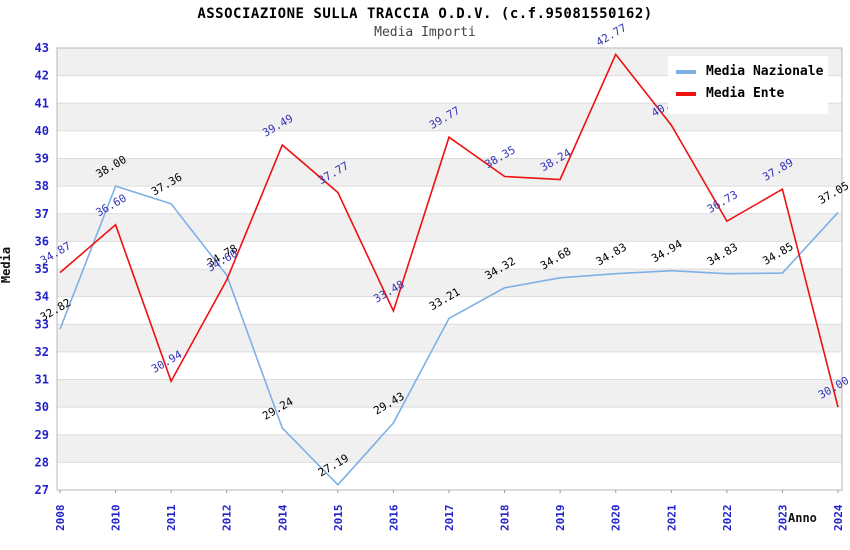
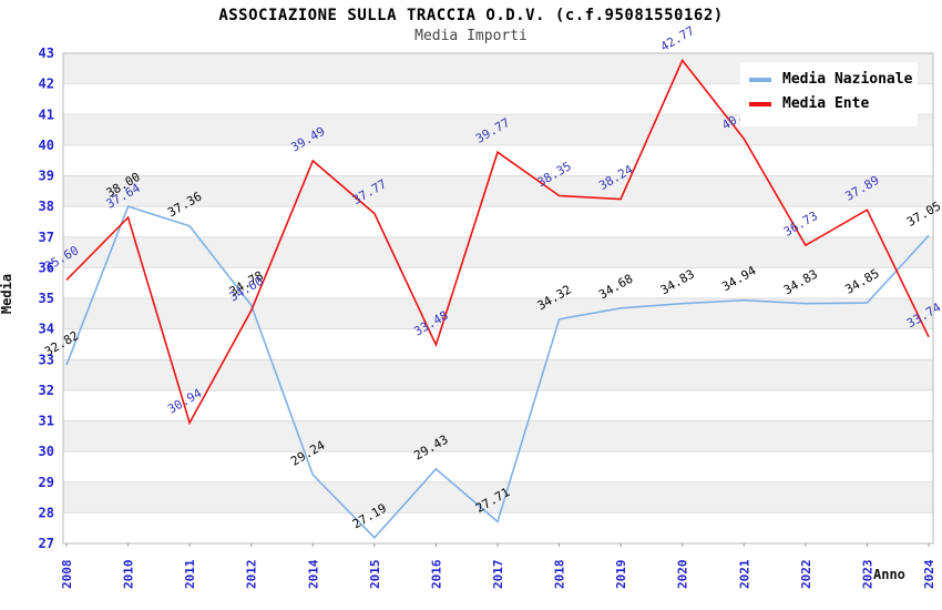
Media Ente/2008: 34.87 -> 35.60
Media Ente/2010: 36.60 -> 37.64
Media Nazionale/2017: 33.21 -> 27.71
Media Ente/2024: 30.00 -> 33.74
